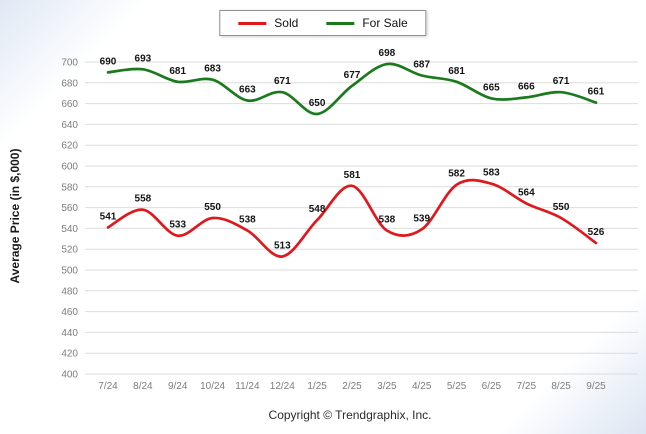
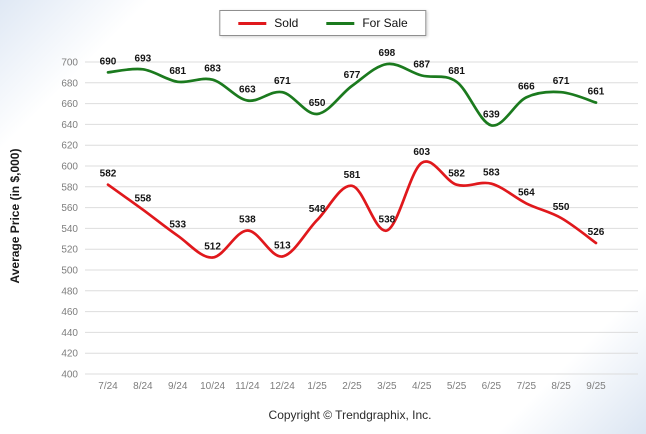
Sold/7/24: 541 -> 582
Sold/10/24: 550 -> 512
Sold/4/25: 539 -> 603
For Sale/6/25: 665 -> 639
